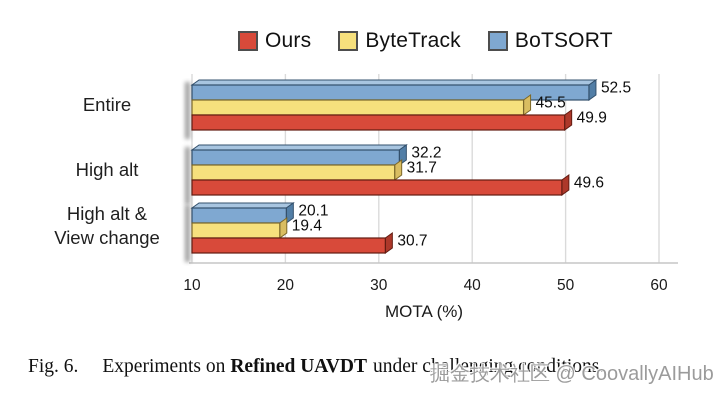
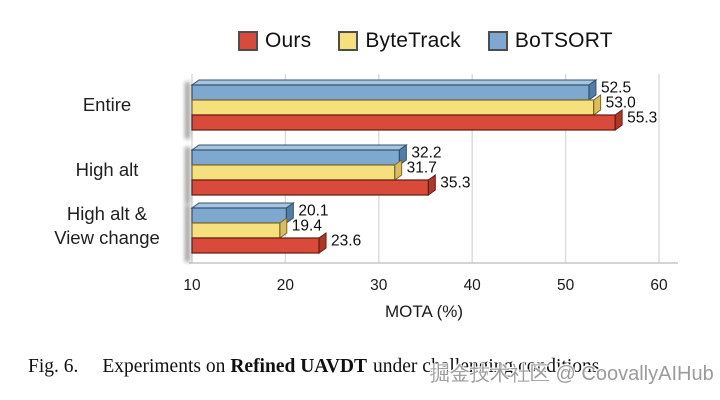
Ours/Entire: 49.9 -> 55.3
ByteTrack/Entire: 45.5 -> 53.0
Ours/High alt: 49.6 -> 35.3
Ours/High alt & View change: 30.7 -> 23.6
